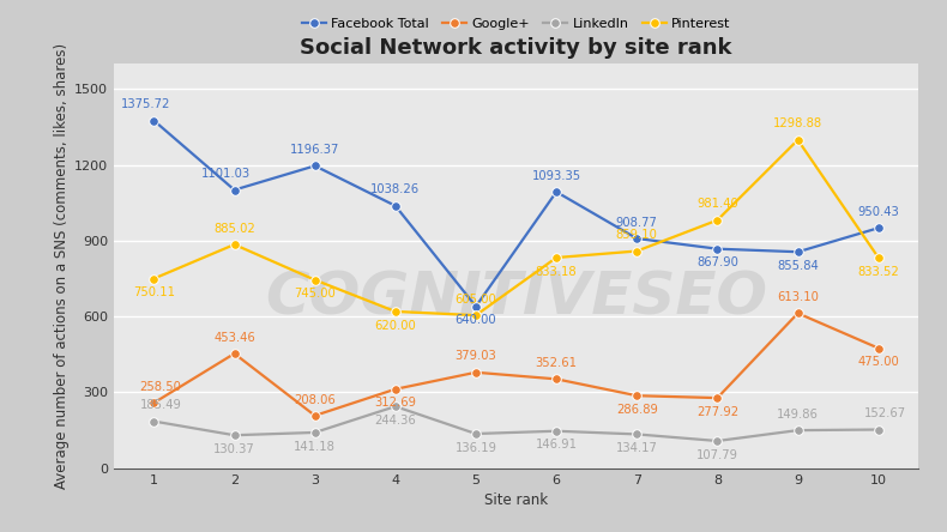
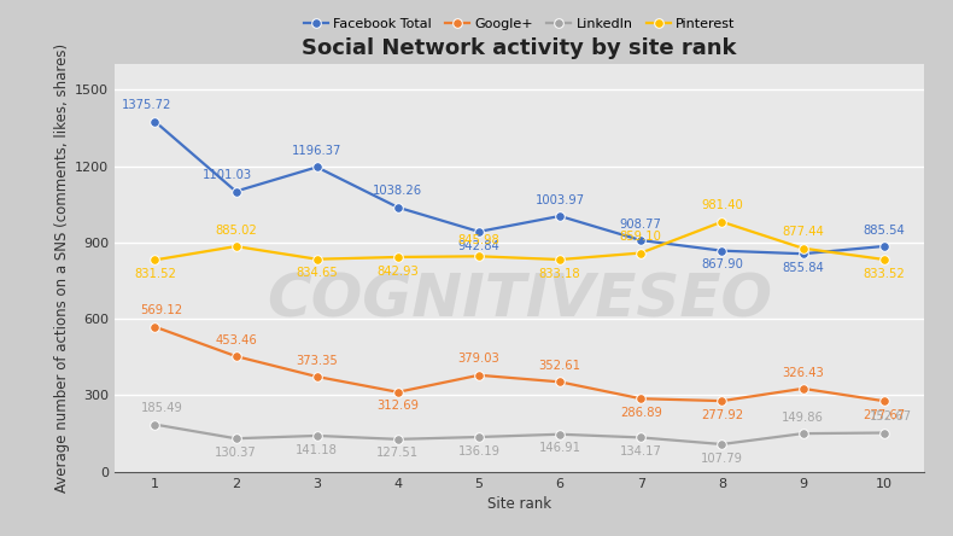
Google+/1: 258.50 -> 569.12
Pinterest/1: 750.11 -> 831.52
Google+/3: 208.06 -> 373.35
Pinterest/3: 745 -> 835
LinkedIn/4: 244.36 -> 127.51
Pinterest/4: 620 -> 843
Facebook Total/5: 640 -> 943
Pinterest/5: 605 -> 846
Facebook Total/6: 1093.35 -> 1003.97
Google+/9: 613.10 -> 326.43
Pinterest/9: 1298.88 -> 877.44
Facebook Total/10: 950.43 -> 885.54
Google+/10: 475 -> 278
